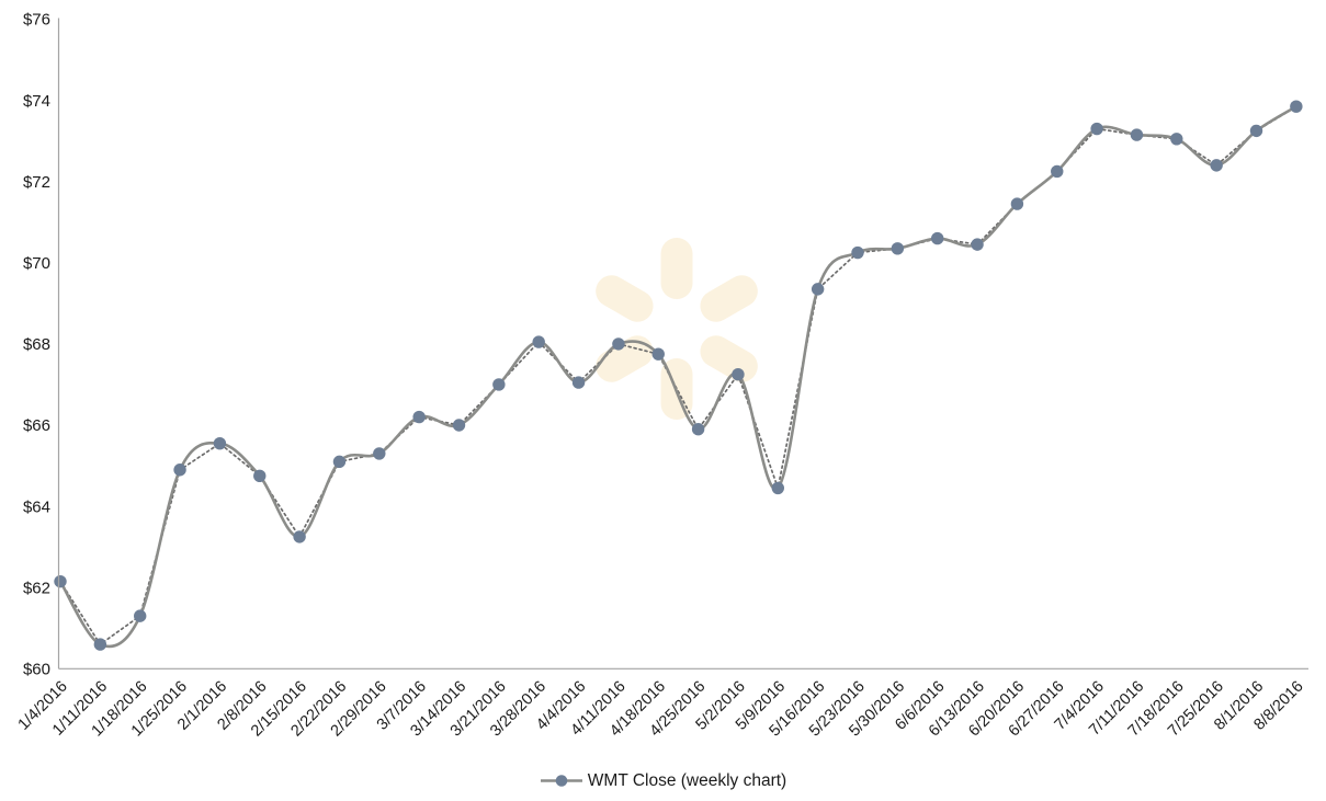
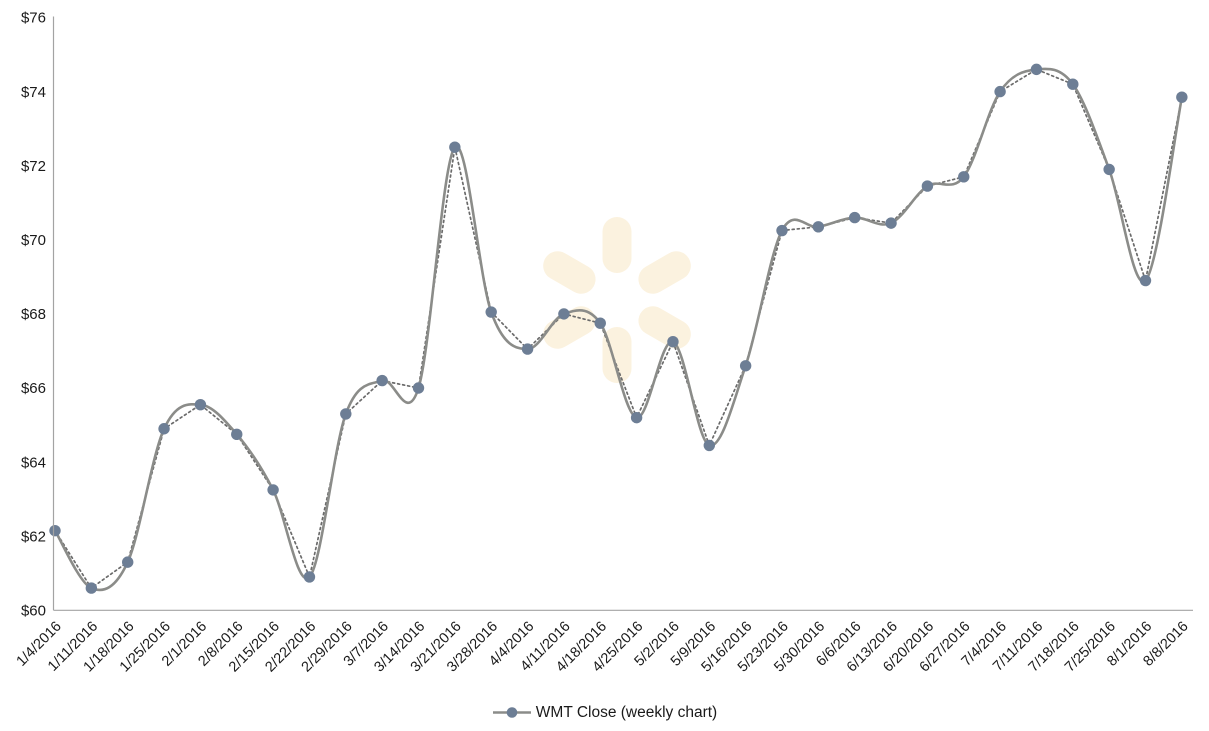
2/22/2016: $65.1 -> $60.9
3/21/2016: $67.0 -> $72.5
4/25/2016: $65.9 -> $65.2
5/16/2016: $69.3 -> $66.6
6/27/2016: $72.2 -> $71.7
7/4/2016: $73.3 -> $74.0
7/11/2016: $73.2 -> $74.6
7/18/2016: $73.0 -> $74.2
7/25/2016: $72.4 -> $71.9
8/1/2016: $73.2 -> $68.9
